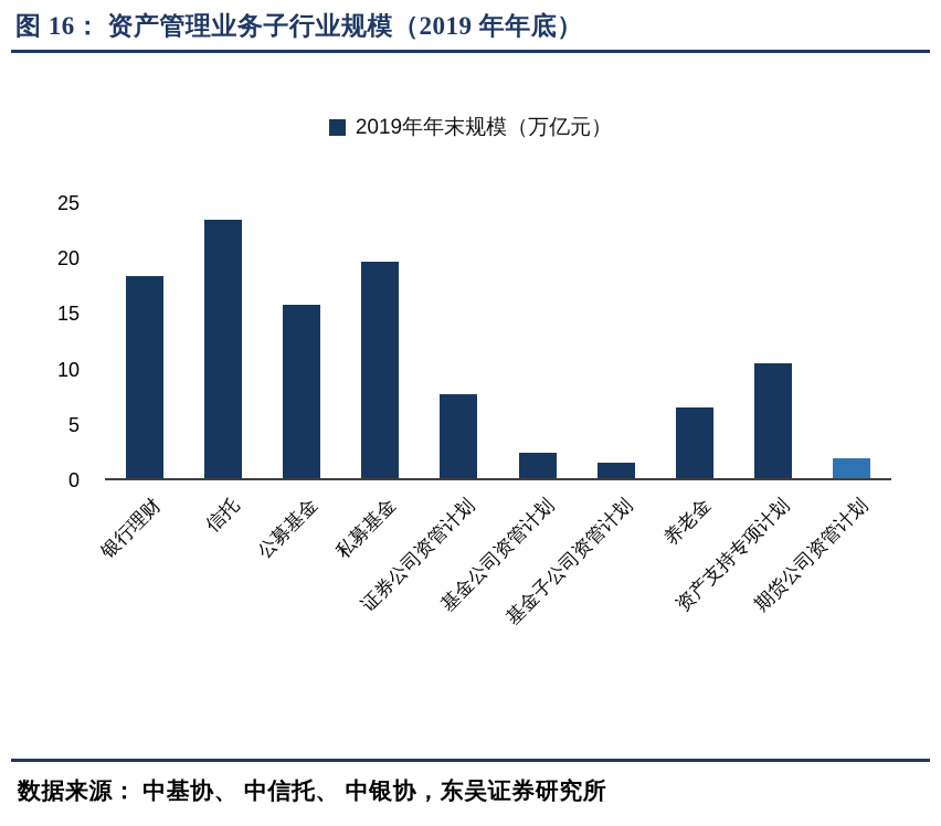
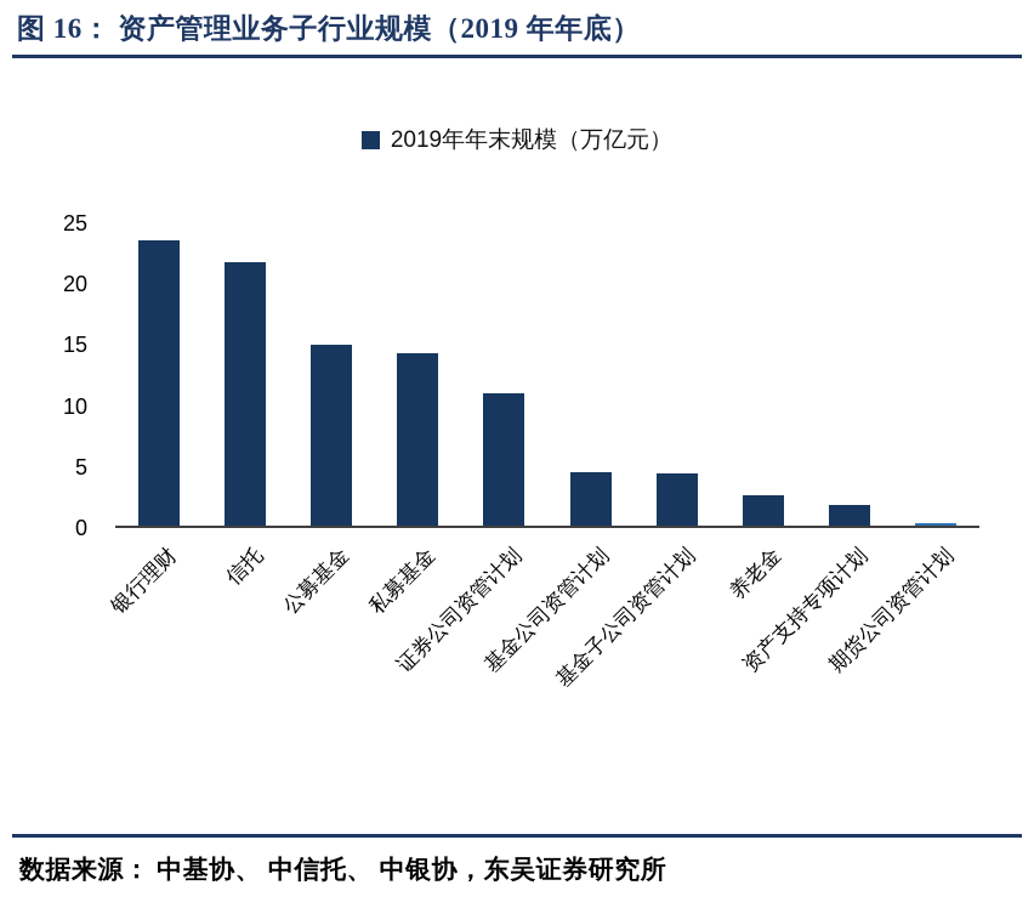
银行理财: 18.2 -> 23.4
信托: 23.3 -> 21.6
公募基金: 15.6 -> 14.8
私募基金: 19.5 -> 14.1
证券公司资管计划: 7.6 -> 10.9
基金公司资管计划: 2.3 -> 4.4
基金子公司资管计划: 1.4 -> 4.3
养老金: 6.4 -> 2.5
资产支持专项计划: 10.4 -> 1.7
期货公司资管计划: 1.8 -> 0.2
